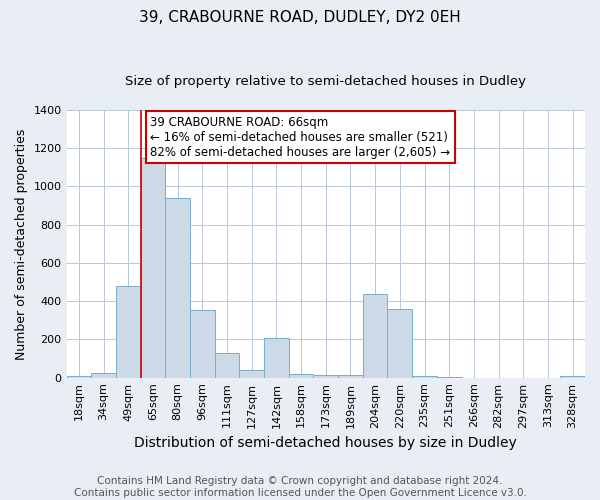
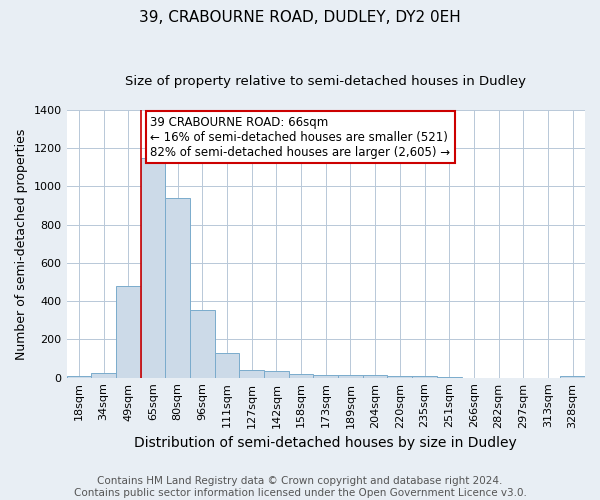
142sqm: 210 -> 30
204sqm: 440 -> 10
220sqm: 360 -> 10
